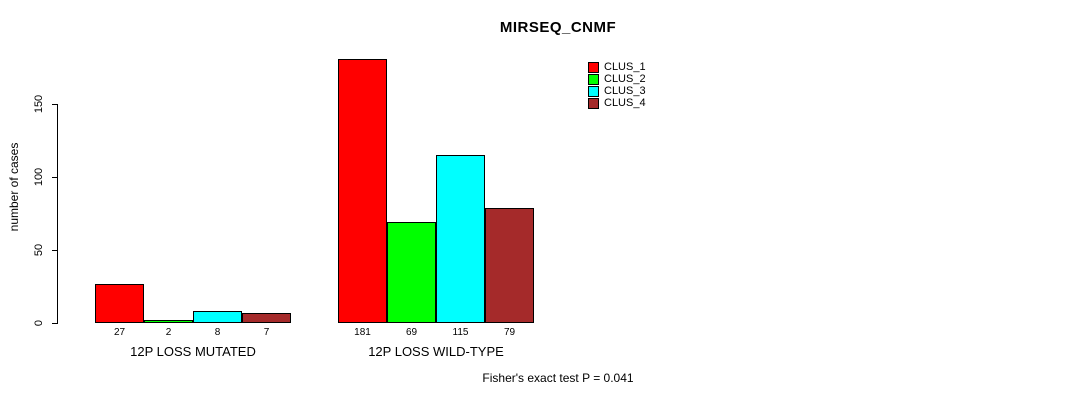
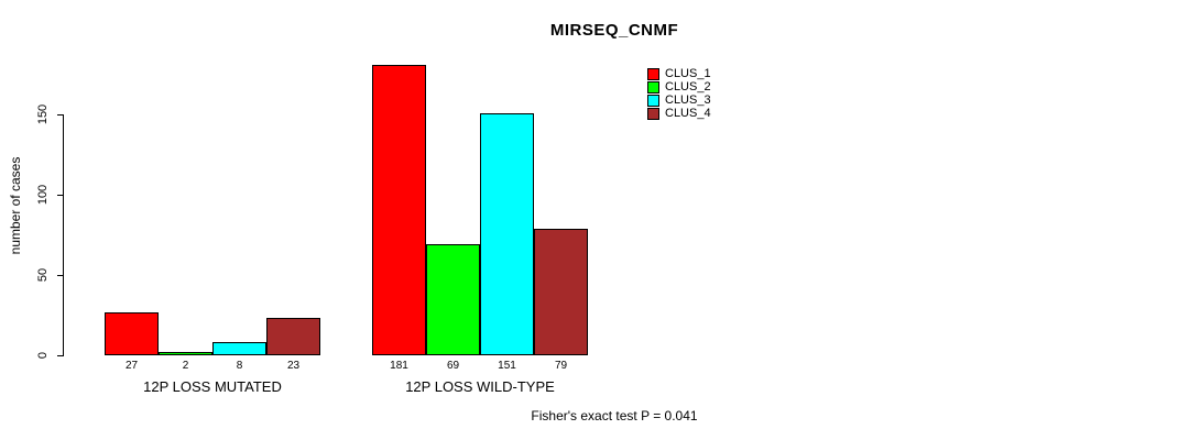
CLUS_4/12P LOSS MUTATED: 7 -> 23
CLUS_3/12P LOSS WILD-TYPE: 115 -> 151
